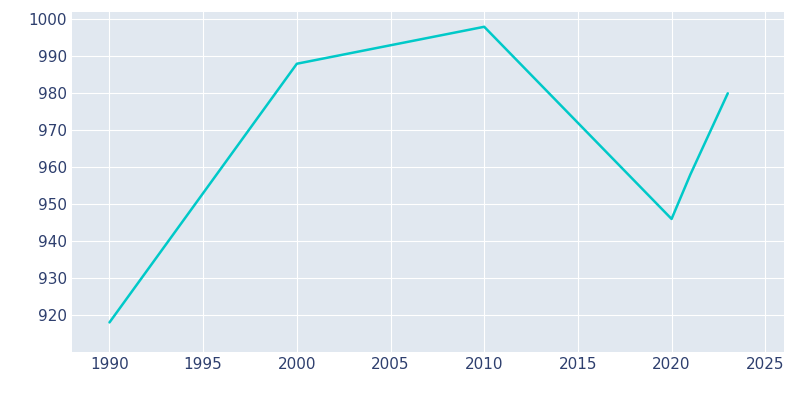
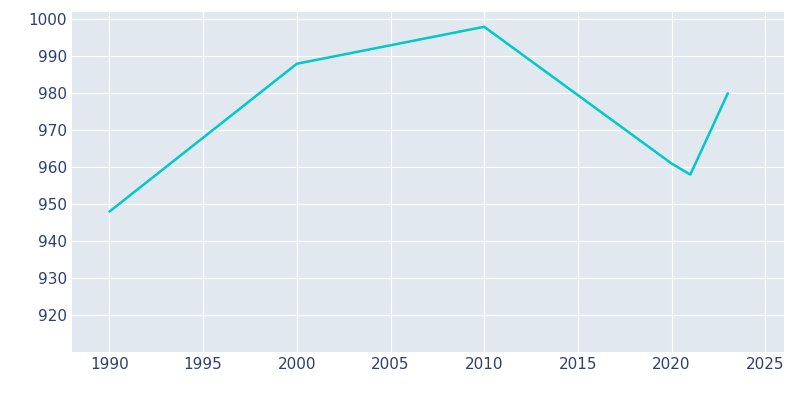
1990: 918 -> 948
2020: 946 -> 961
